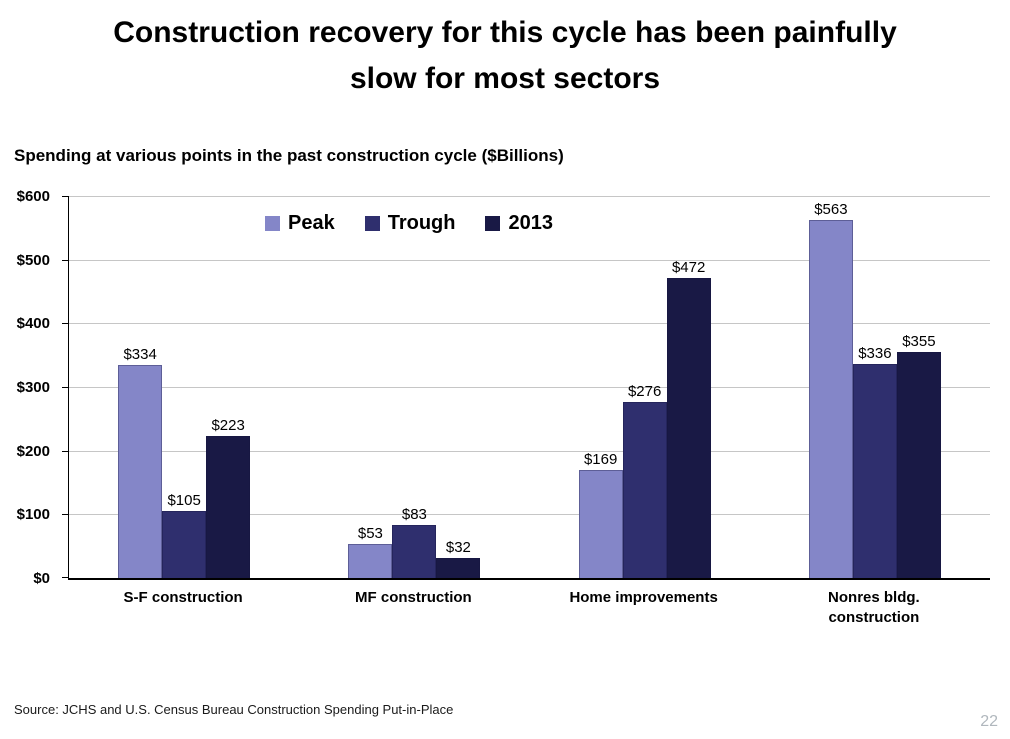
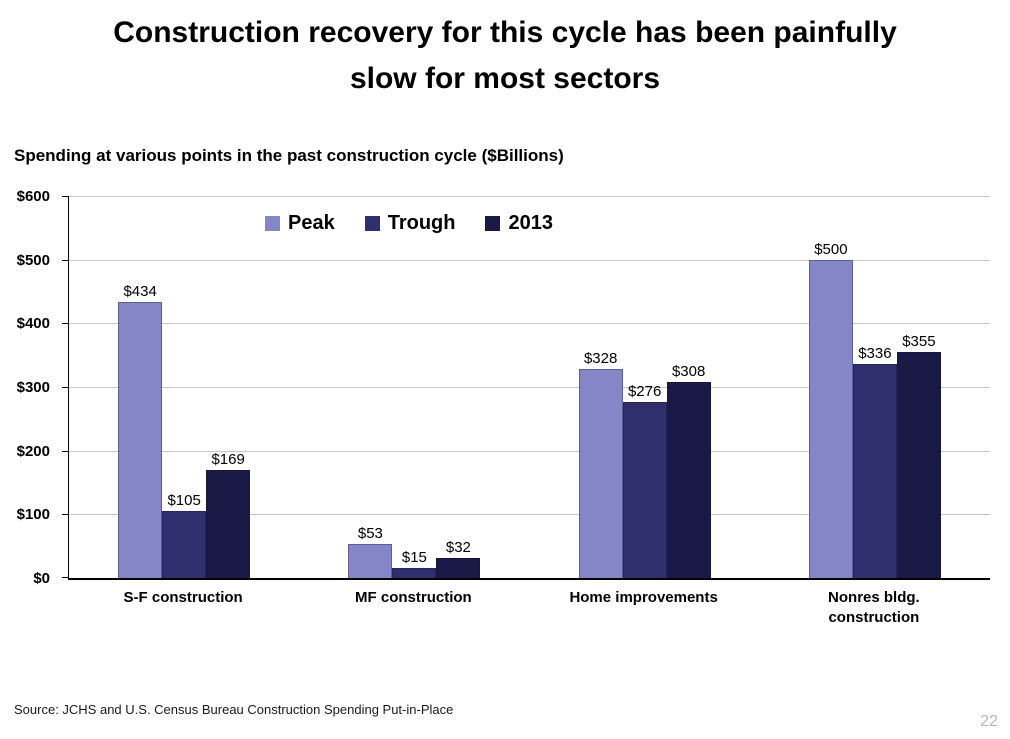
Peak/S-F construction: $334 -> $434
2013/S-F construction: $223 -> $169
Trough/MF construction: $83 -> $15
Peak/Home improvements: $169 -> $328
2013/Home improvements: $472 -> $308
Peak/Nonres bldg. construction: $563 -> $500
